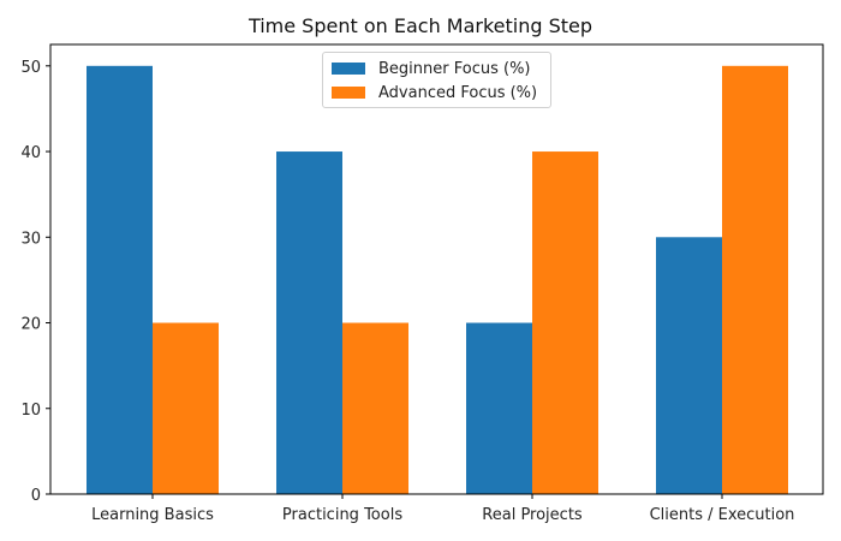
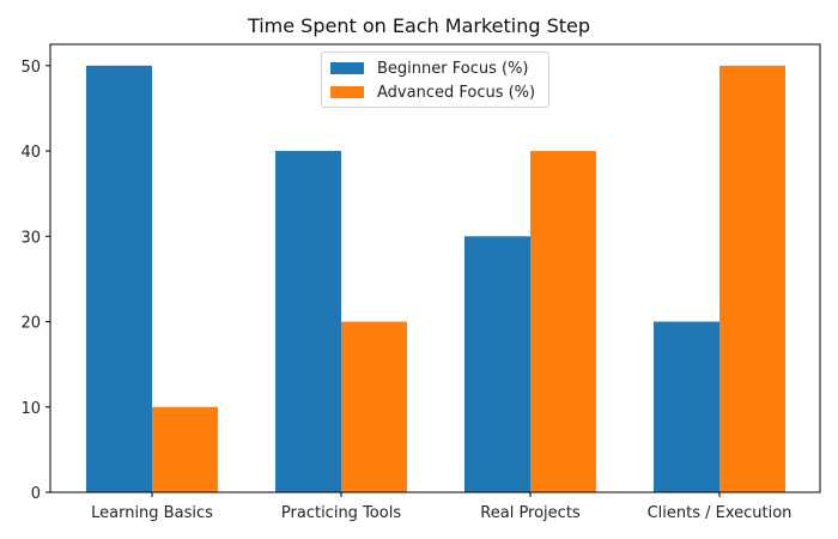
Advanced Focus (%)/Learning Basics: 20 -> 10
Beginner Focus (%)/Real Projects: 20 -> 30
Beginner Focus (%)/Clients / Execution: 30 -> 20
